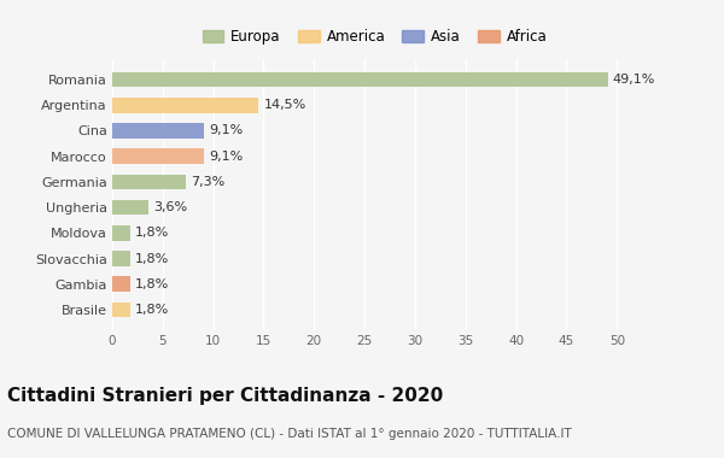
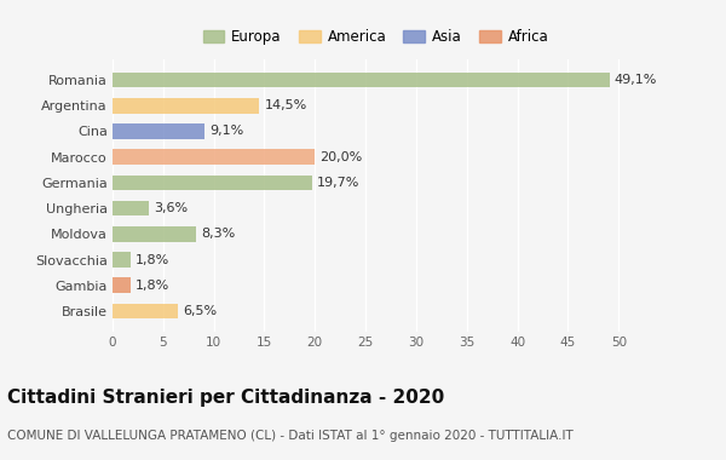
Marocco: 9,1% -> 20,0%
Germania: 7,3% -> 19,7%
Moldova: 1,8% -> 8,3%
Brasile: 1,8% -> 6,5%
